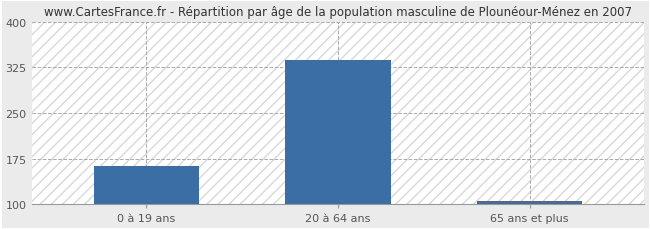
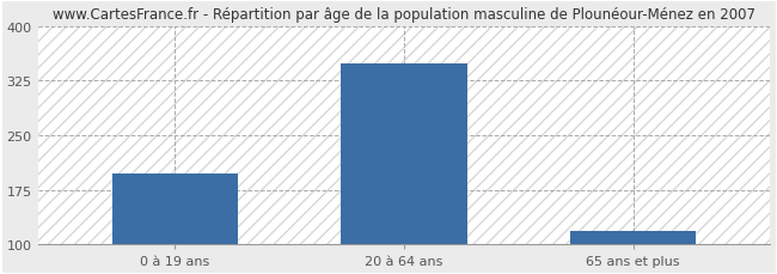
0 à 19 ans: 163 -> 198
20 à 64 ans: 337 -> 348
65 ans et plus: 105 -> 118
